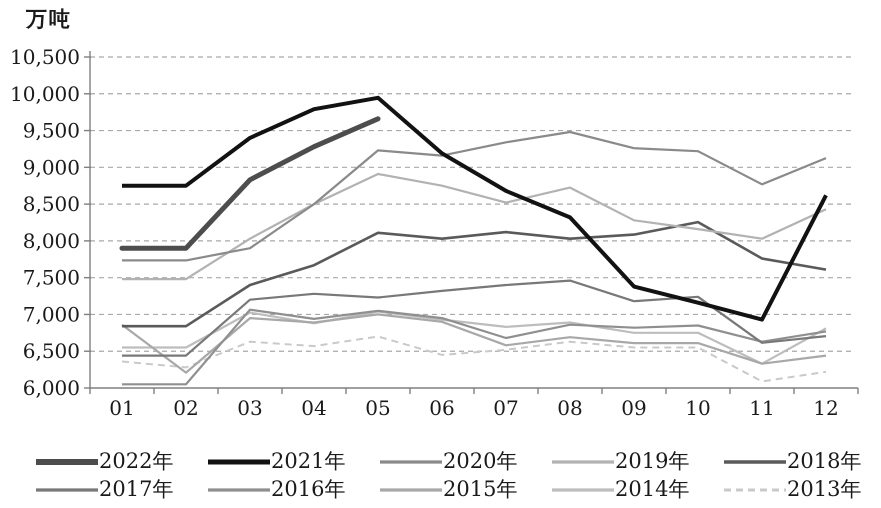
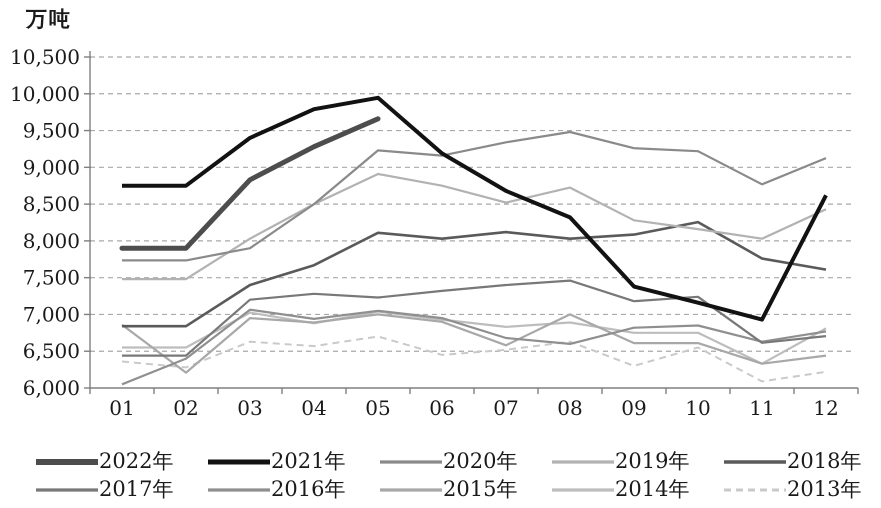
2016年/02: 6000 -> 6400
2016年/08: 6900 -> 6600
2015年/08: 6700 -> 7000
2013年/09: 6600 -> 6300
